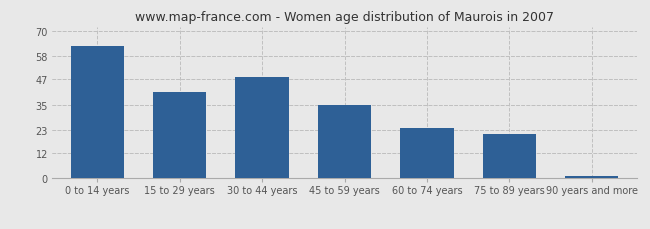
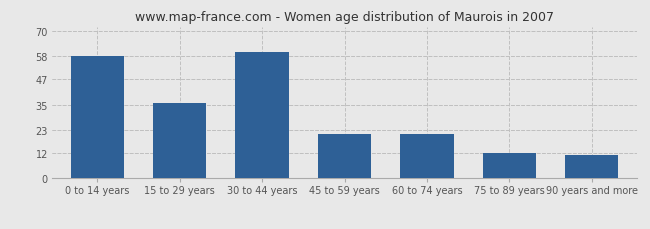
0 to 14 years: 63 -> 58
15 to 29 years: 41 -> 36
30 to 44 years: 48 -> 60
45 to 59 years: 35 -> 21
60 to 74 years: 24 -> 21
75 to 89 years: 21 -> 12
90 years and more: 1 -> 11
